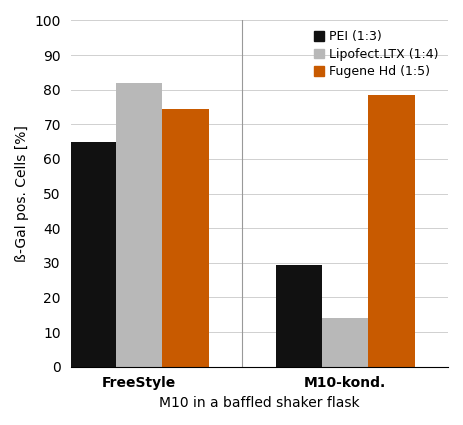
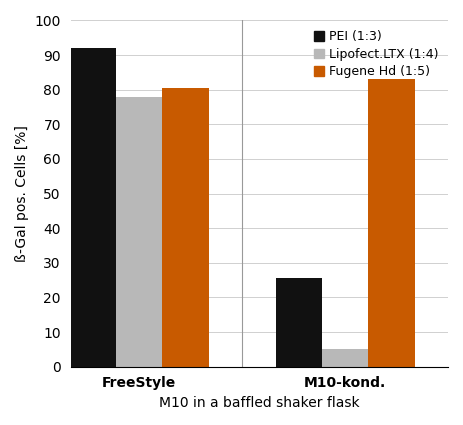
PEI (1:3)/FreeStyle: 65.0 -> 92.0
Lipofect.LTX (1:4)/FreeStyle: 82 -> 78
Fugene Hd (1:5)/FreeStyle: 74.5 -> 80.5
PEI (1:3)/M10-kond.: 29.5 -> 25.5
Lipofect.LTX (1:4)/M10-kond.: 14 -> 5
Fugene Hd (1:5)/M10-kond.: 78.5 -> 83.0
